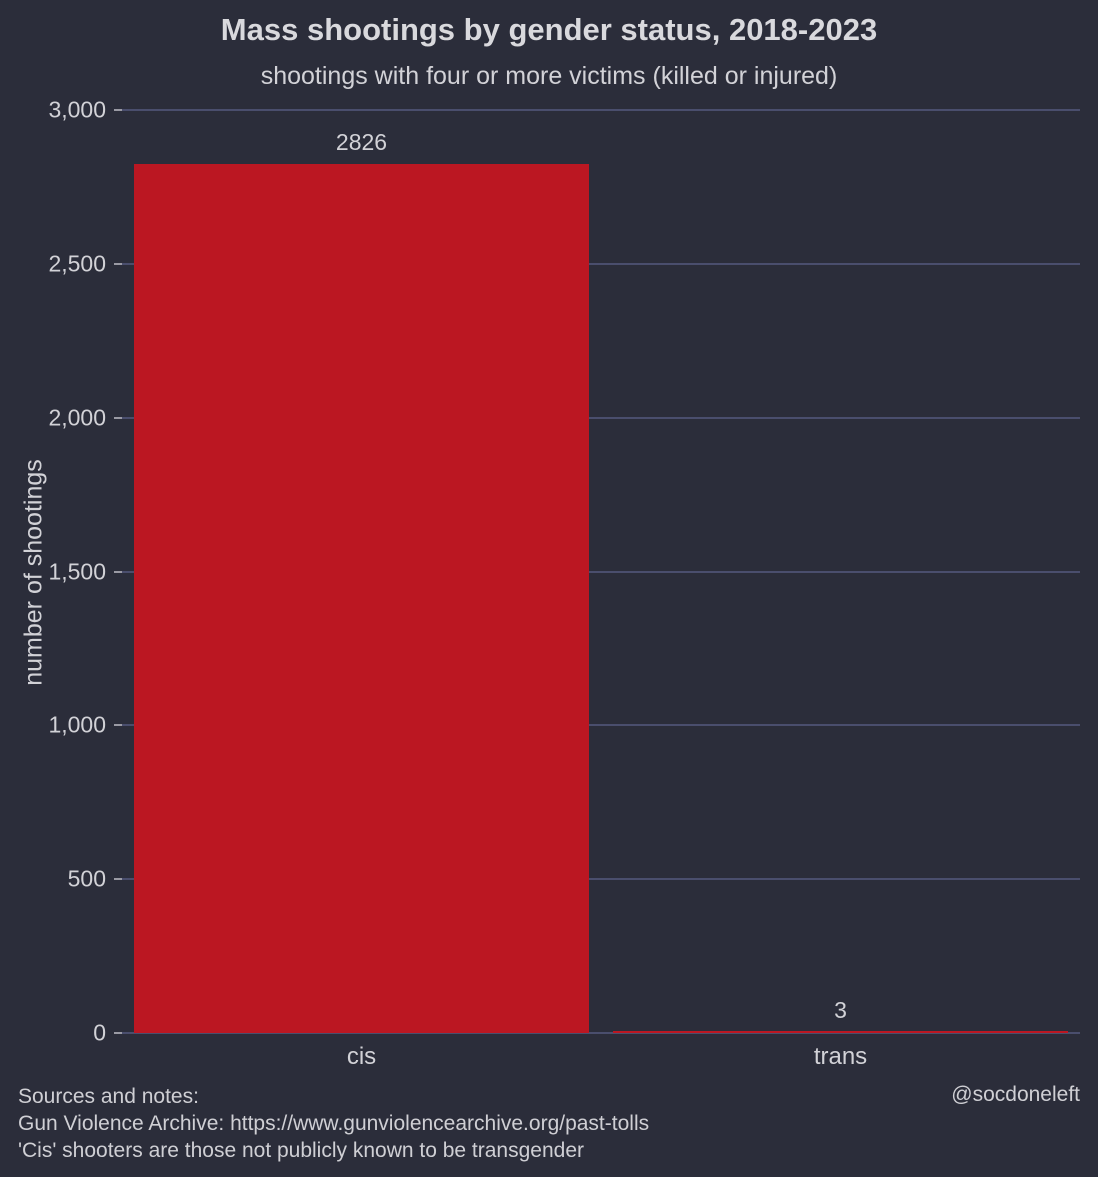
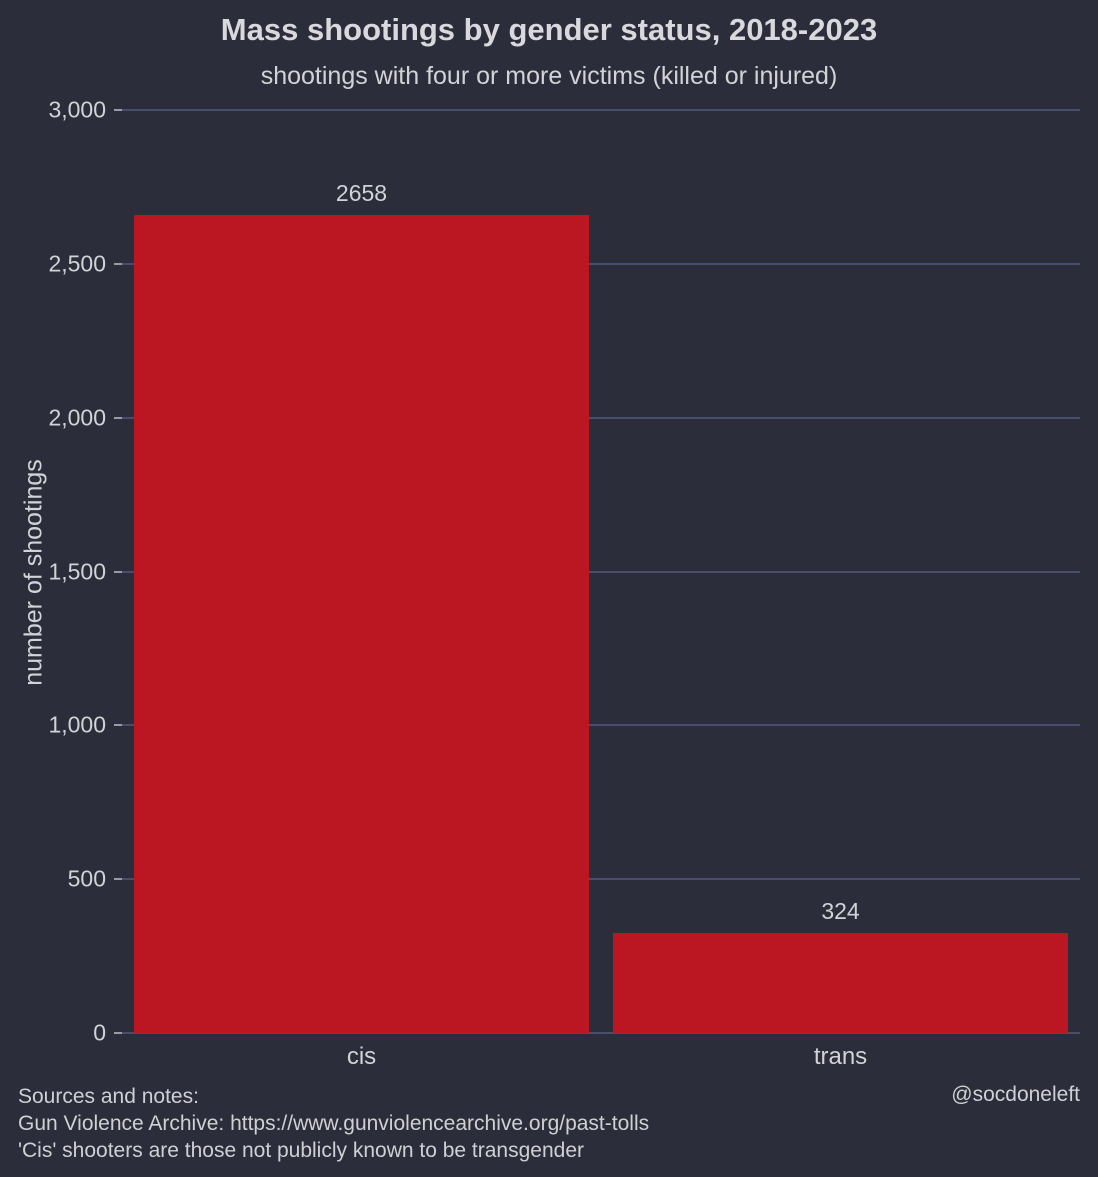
cis: 2826 -> 2658
trans: 3 -> 324
